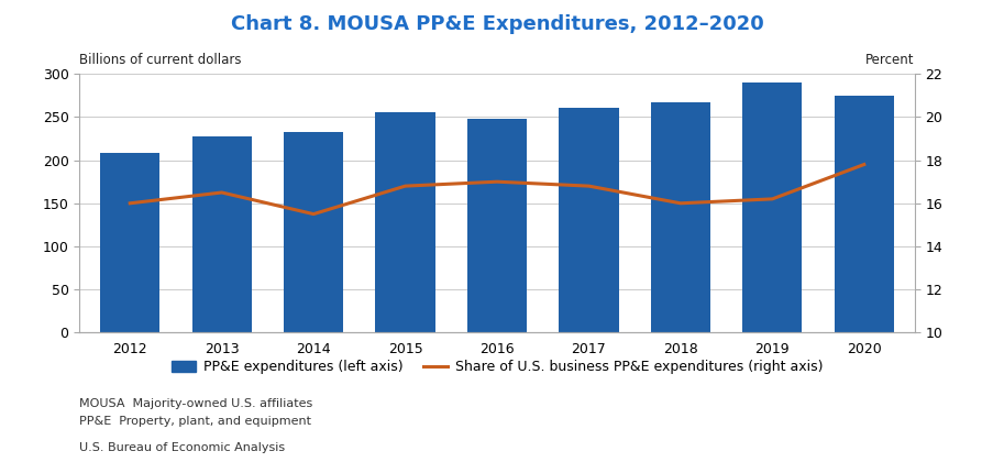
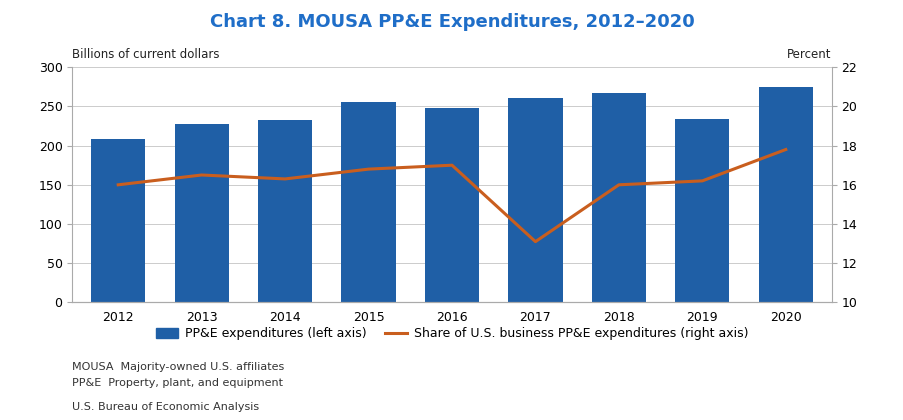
Share of U.S. business PP&E expenditures (right axis)/2014: 15.5 -> 16.3
Share of U.S. business PP&E expenditures (right axis)/2017: 16.8 -> 13.1
PP&E expenditures (left axis)/2019: 290 -> 234
